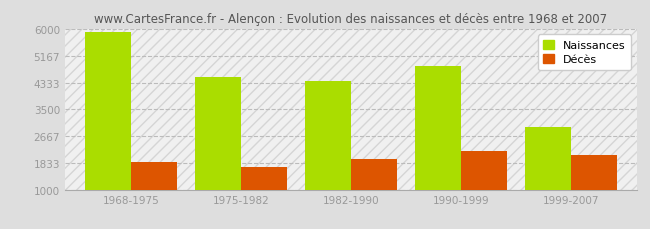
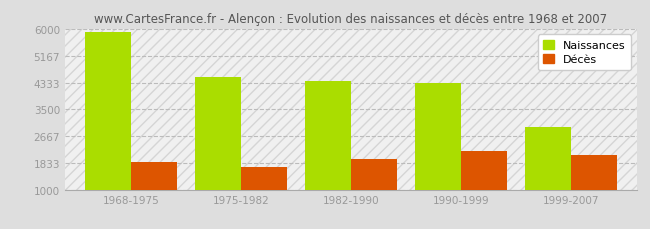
Naissances/1990-1999: 4850 -> 4320
